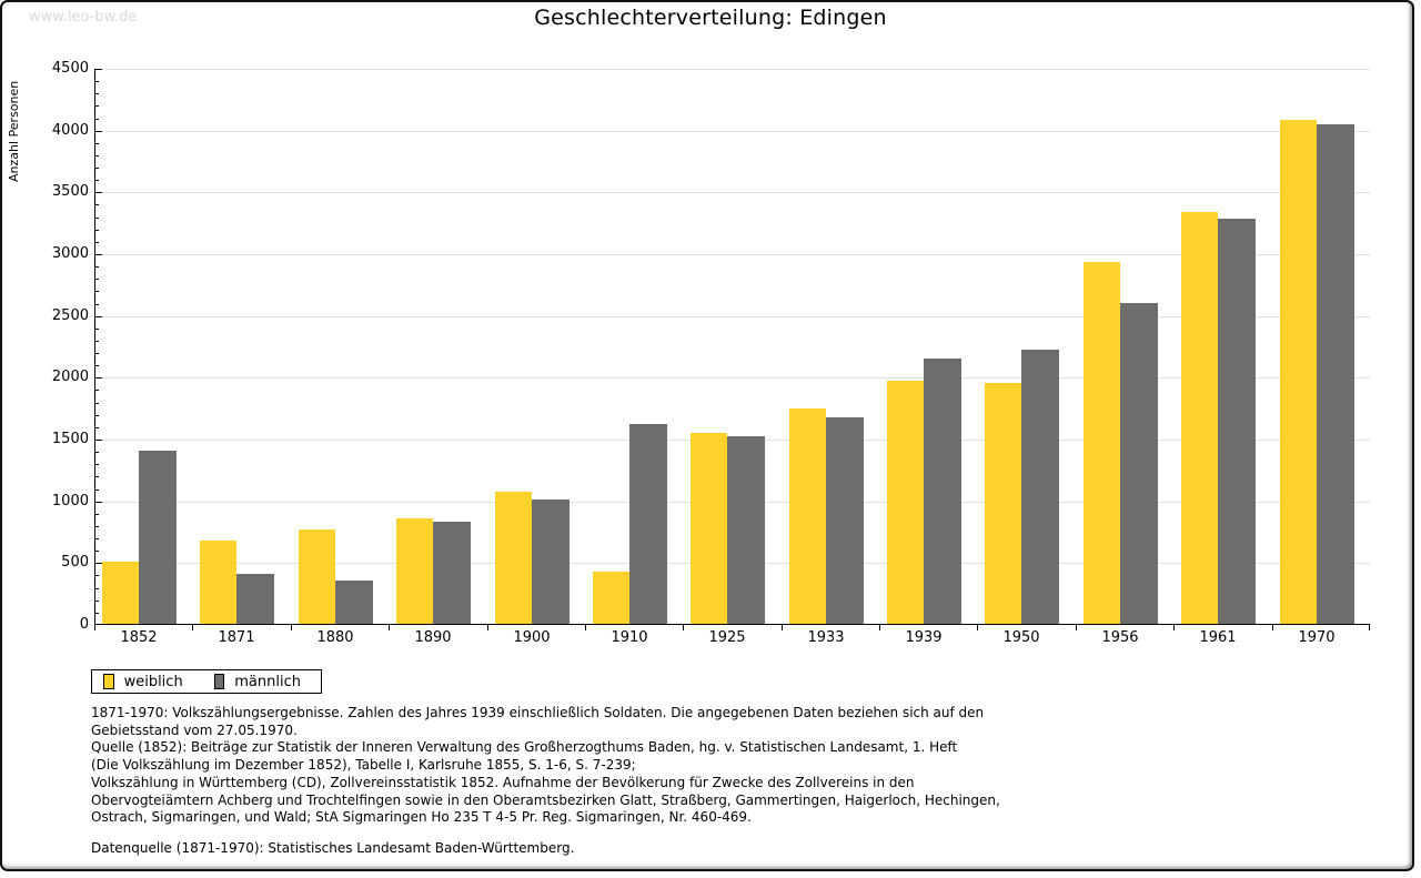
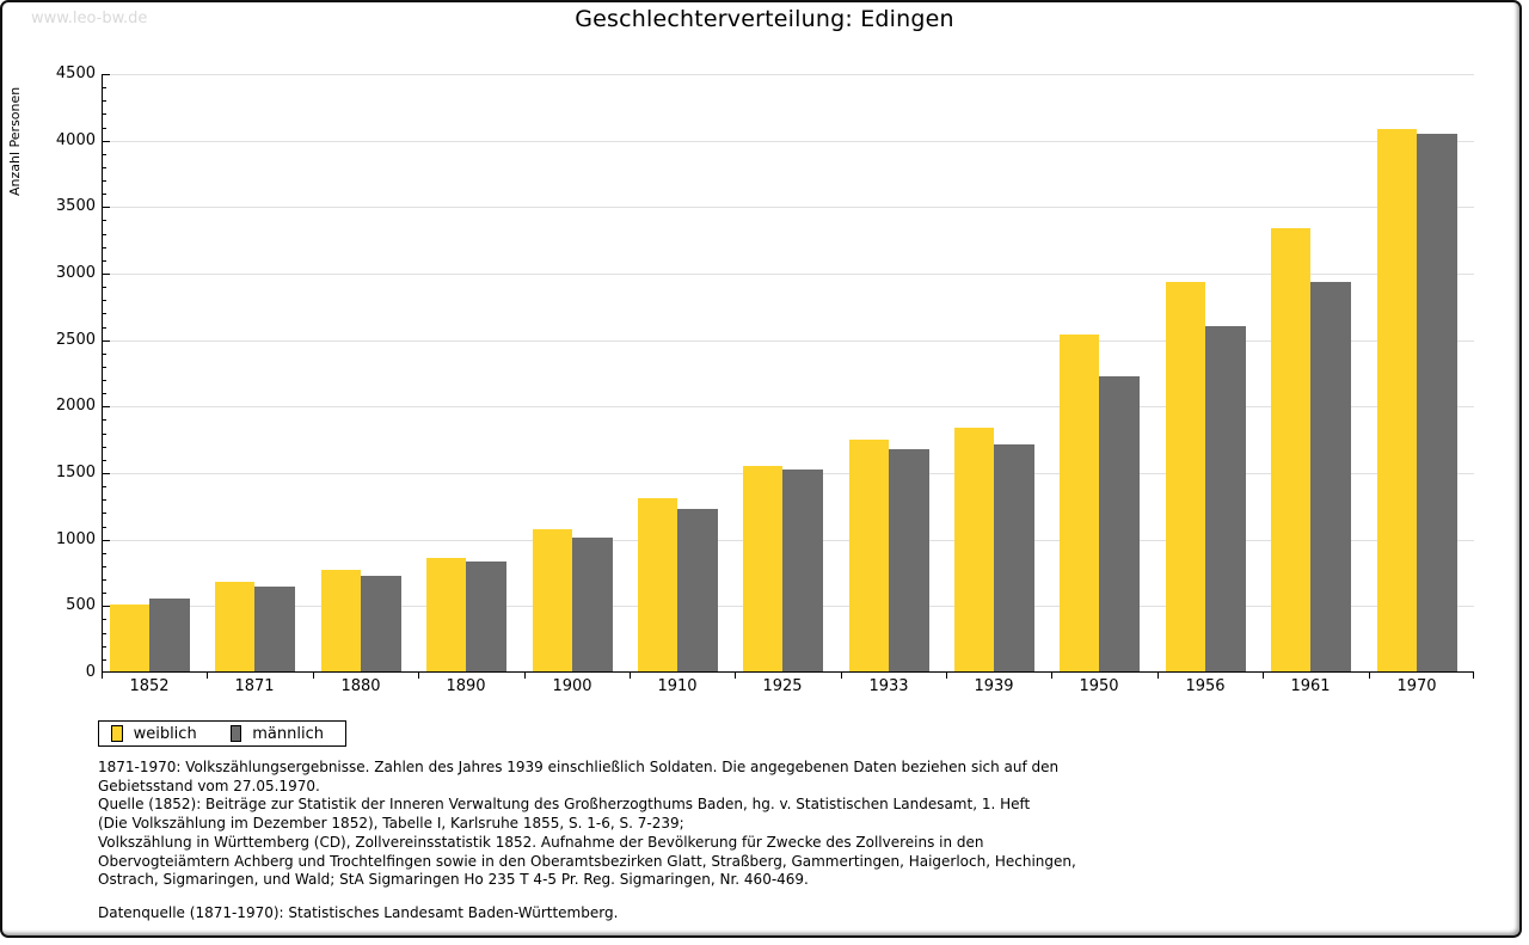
männlich/1852: 1400 -> 540
männlich/1871: 400 -> 640
männlich/1880: 350 -> 720
weiblich/1910: 420 -> 1300
männlich/1910: 1620 -> 1220
weiblich/1939: 1970 -> 1830
männlich/1939: 2150 -> 1710
weiblich/1950: 1950 -> 2540
männlich/1961: 3280 -> 2930
